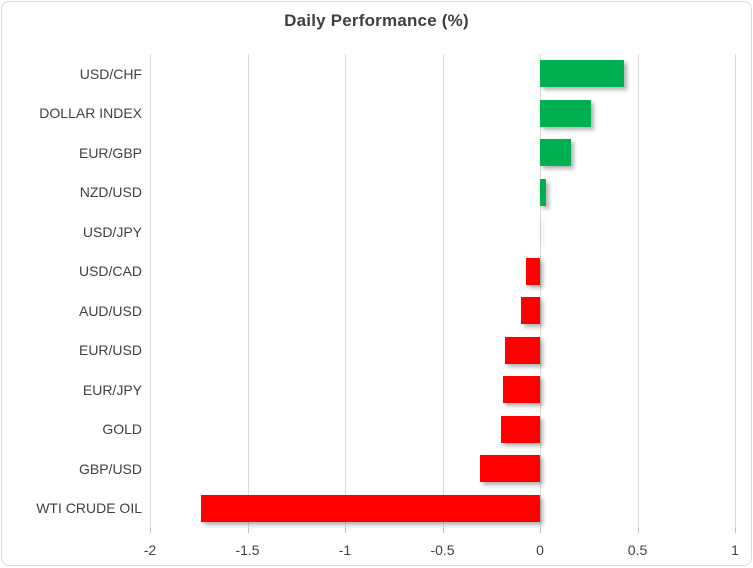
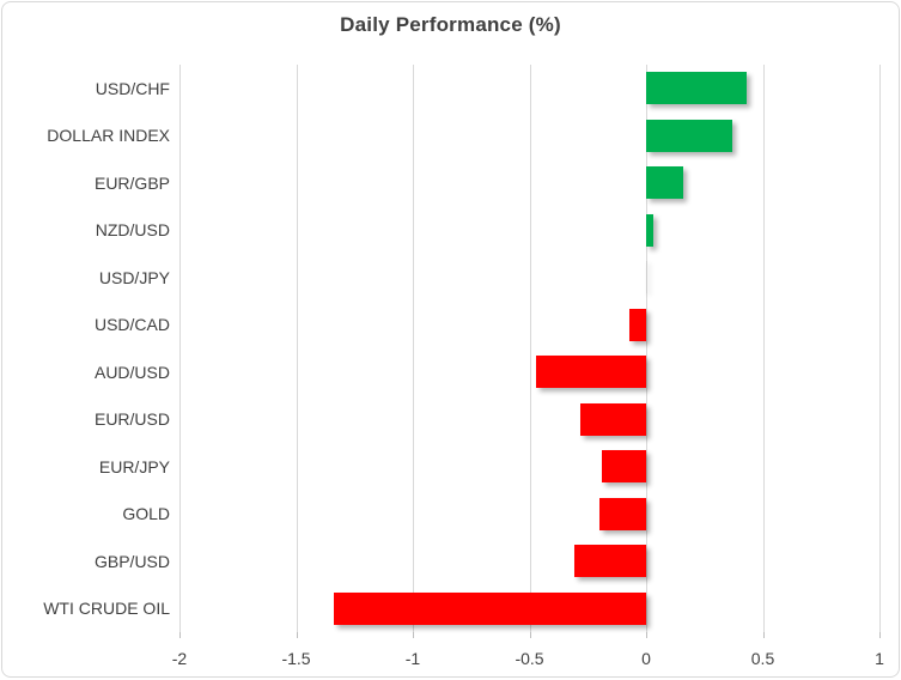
DOLLAR INDEX: 0.26 -> 0.37
AUD/USD: -0.10 -> -0.47
EUR/USD: -0.18 -> -0.28
WTI CRUDE OIL: -1.74 -> -1.34
